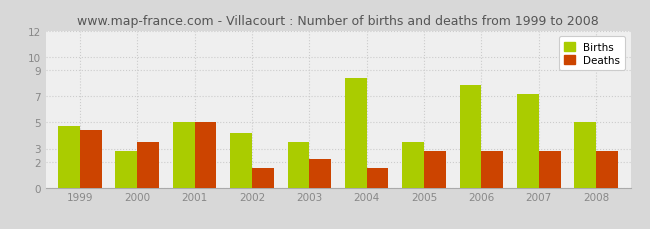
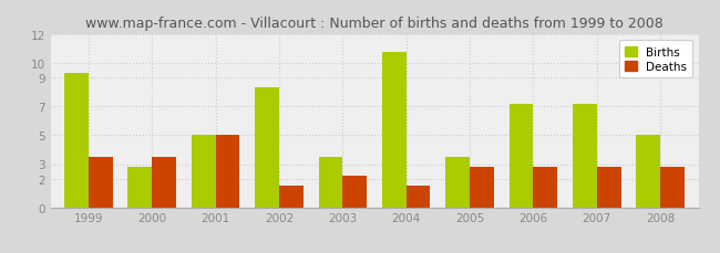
Births/1999: 4.7 -> 9.3
Deaths/1999: 4.4 -> 3.5
Births/2002: 4.2 -> 8.3
Births/2004: 8.4 -> 10.8
Births/2006: 7.9 -> 7.2
